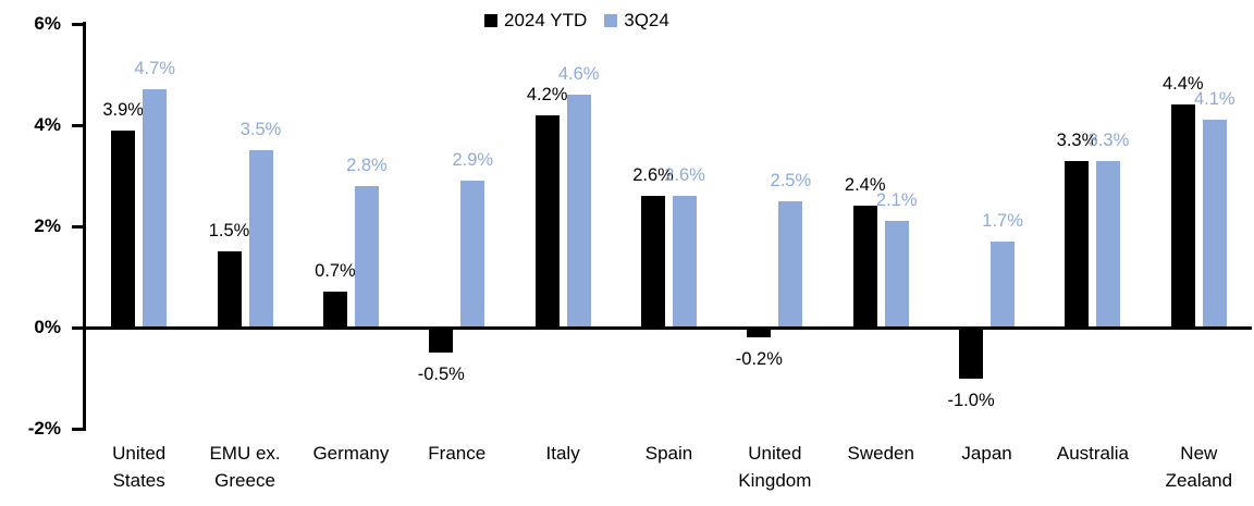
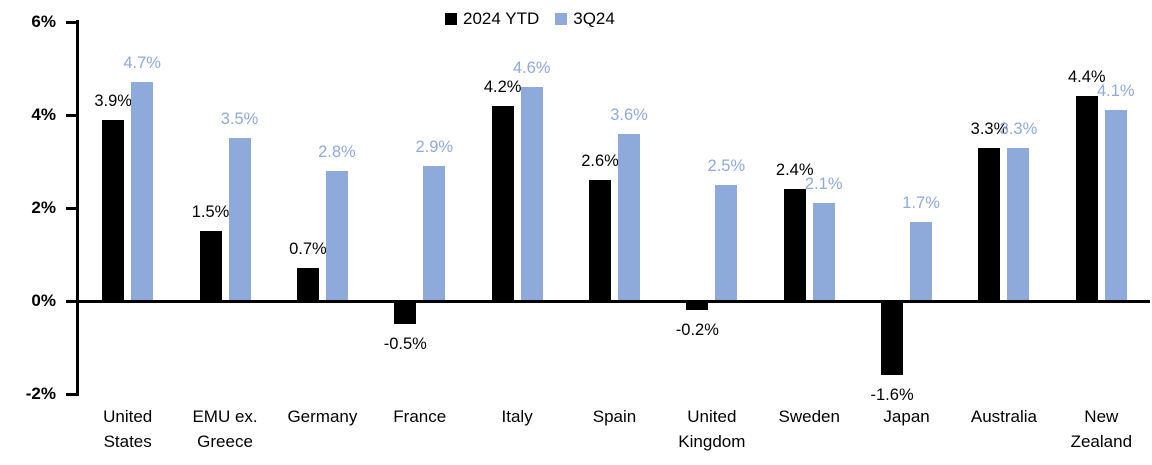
3Q24/Spain: 2.6% -> 3.6%
2024 YTD/Japan: -1.0% -> -1.6%
